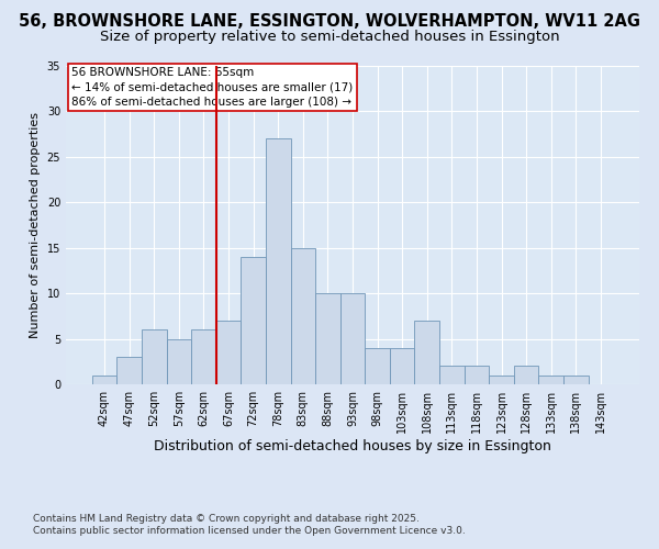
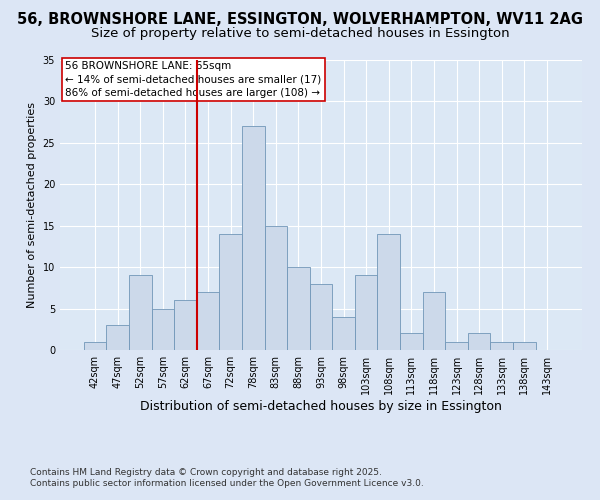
52sqm: 6 -> 9
93sqm: 10 -> 8
103sqm: 4 -> 9
108sqm: 7 -> 14
118sqm: 2 -> 7
